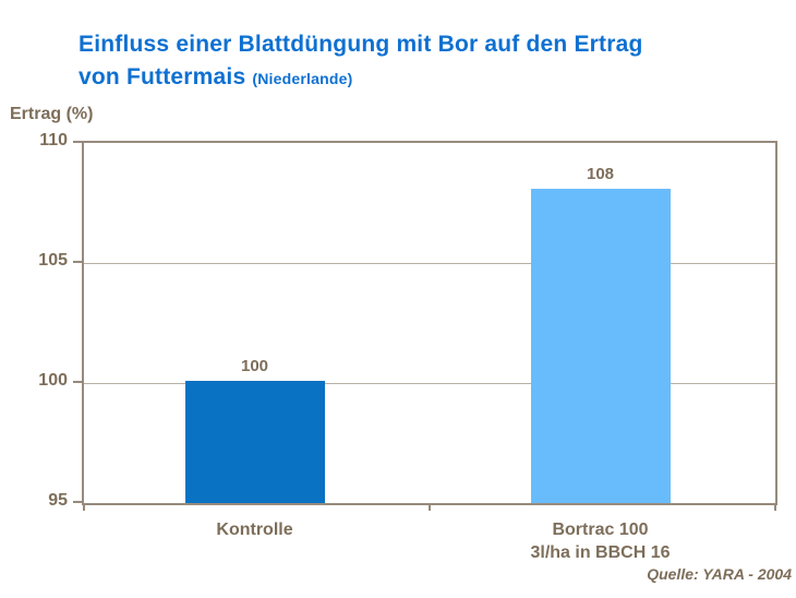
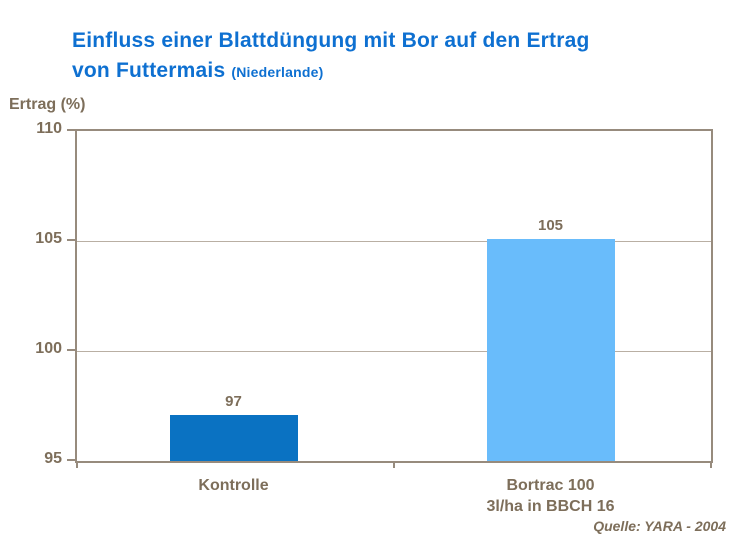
Kontrolle: 100 -> 97
Bortrac 100 3l/ha in BBCH 16: 108 -> 105
